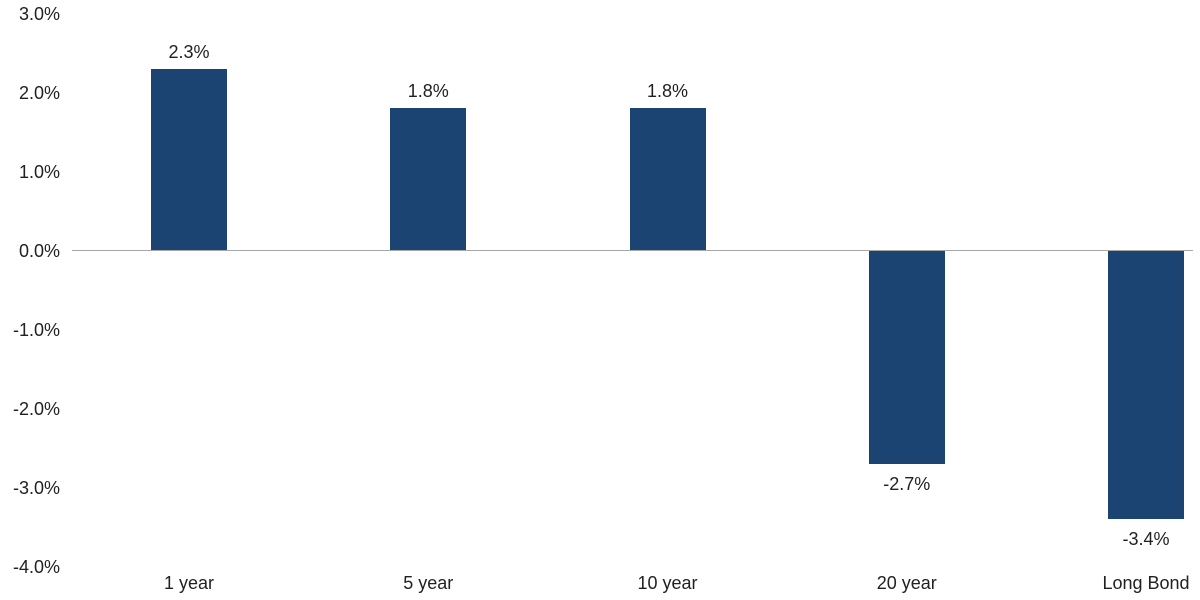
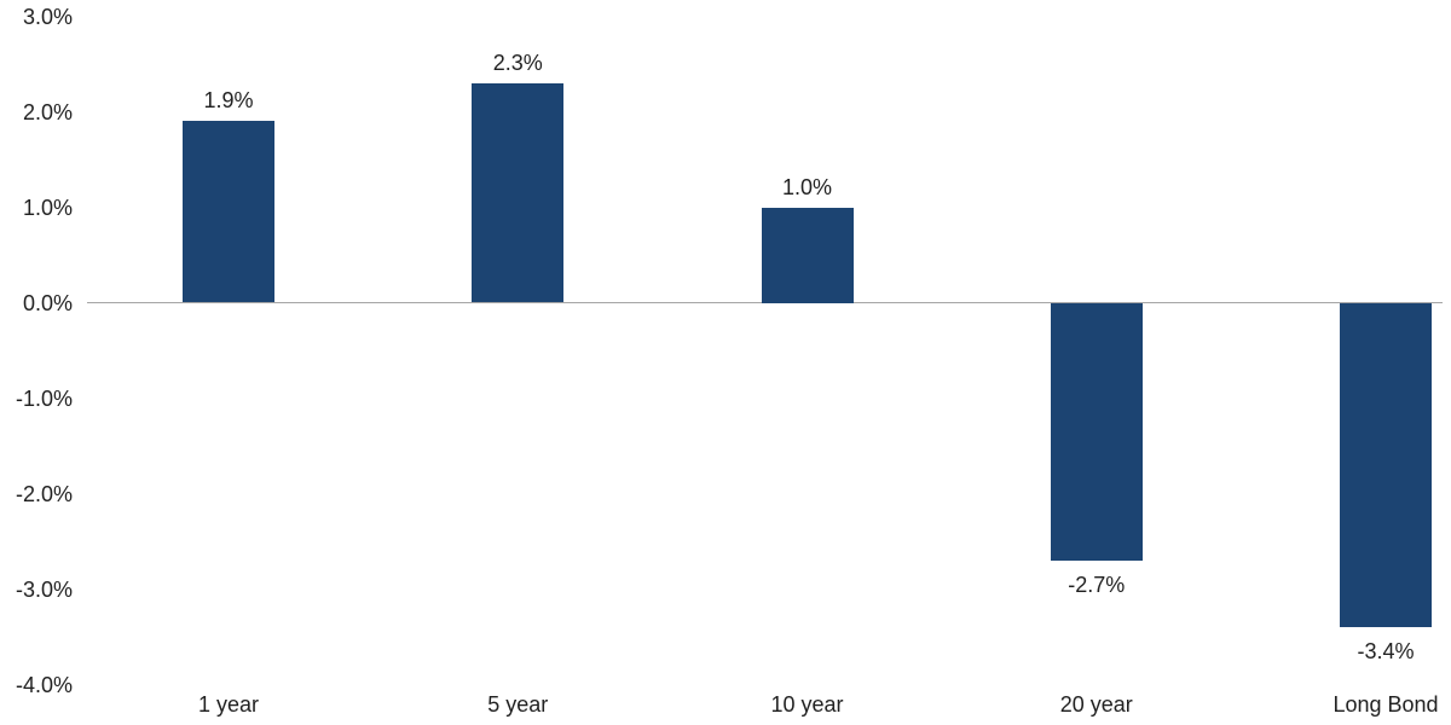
1 year: 2.3% -> 1.9%
5 year: 1.8% -> 2.3%
10 year: 1.8% -> 1.0%
